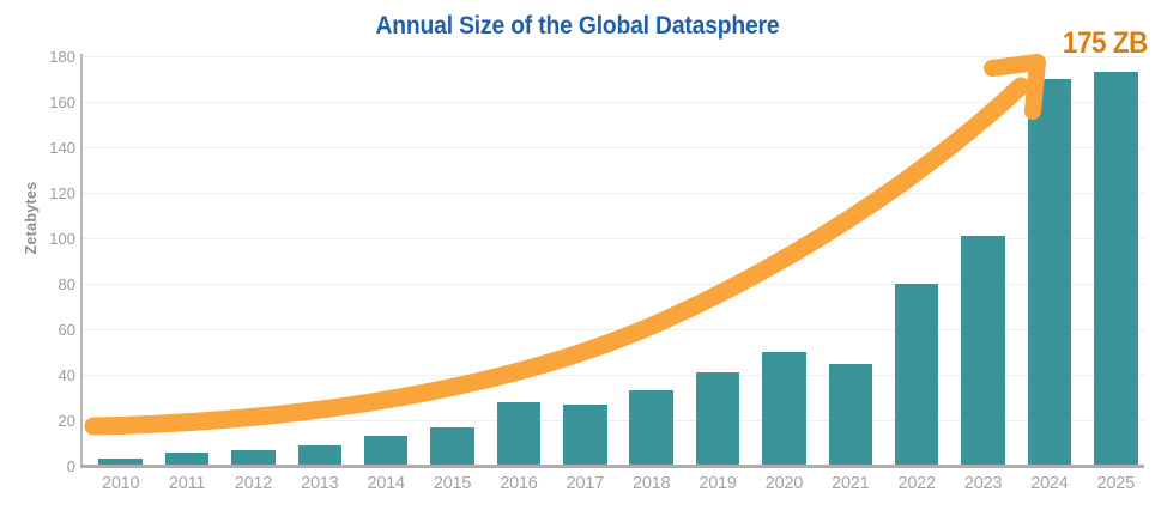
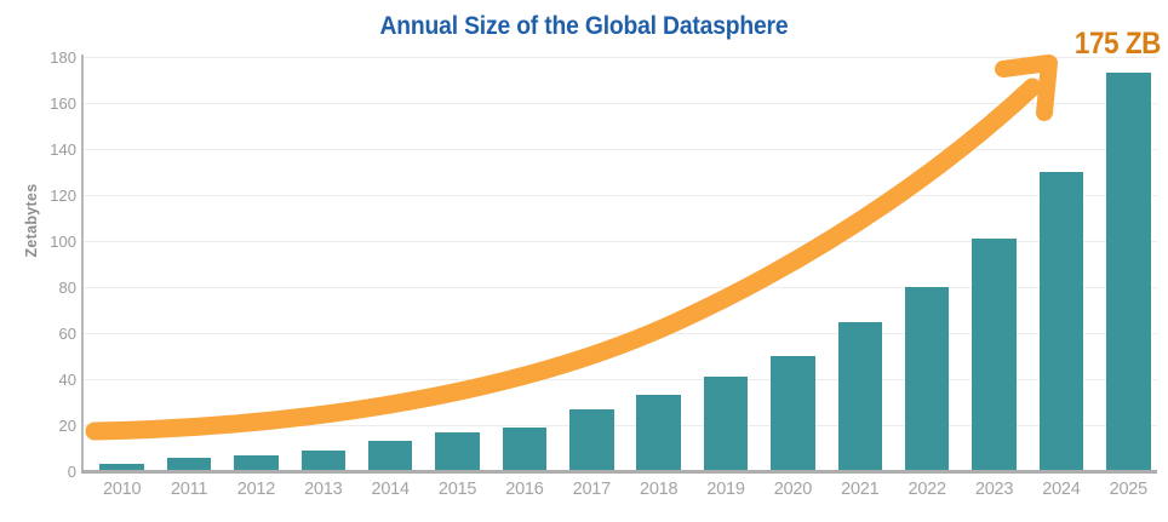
2016: 28 -> 19
2021: 45 -> 65
2024: 170 -> 130
